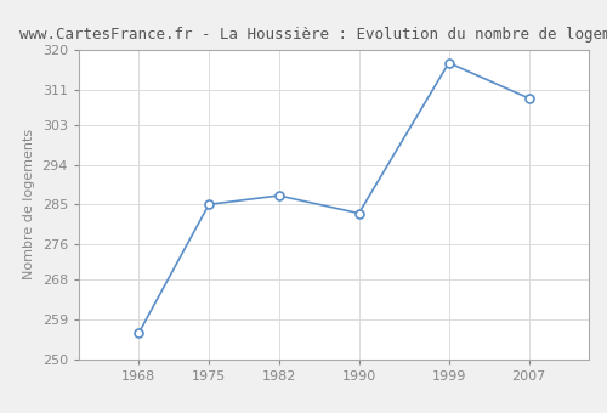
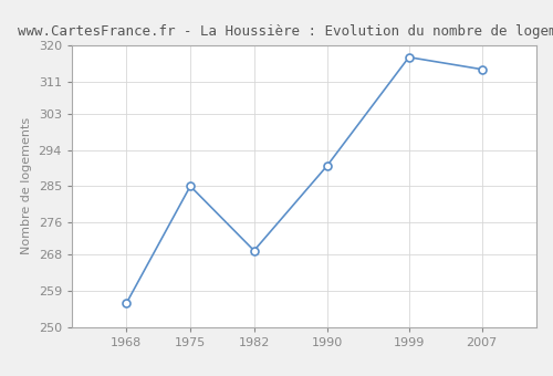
1982: 287 -> 269
1990: 283 -> 290
2007: 309 -> 314
